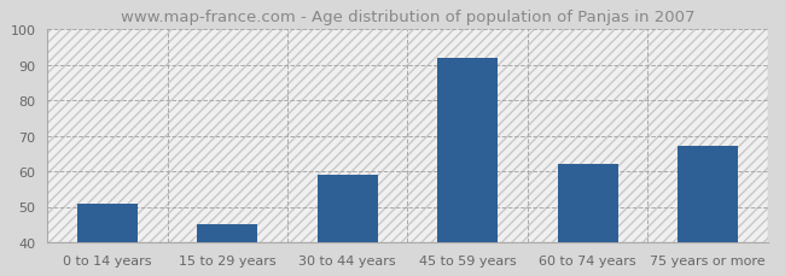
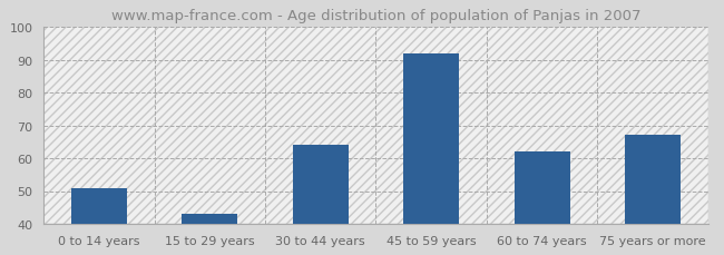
15 to 29 years: 45 -> 43
30 to 44 years: 59 -> 64
